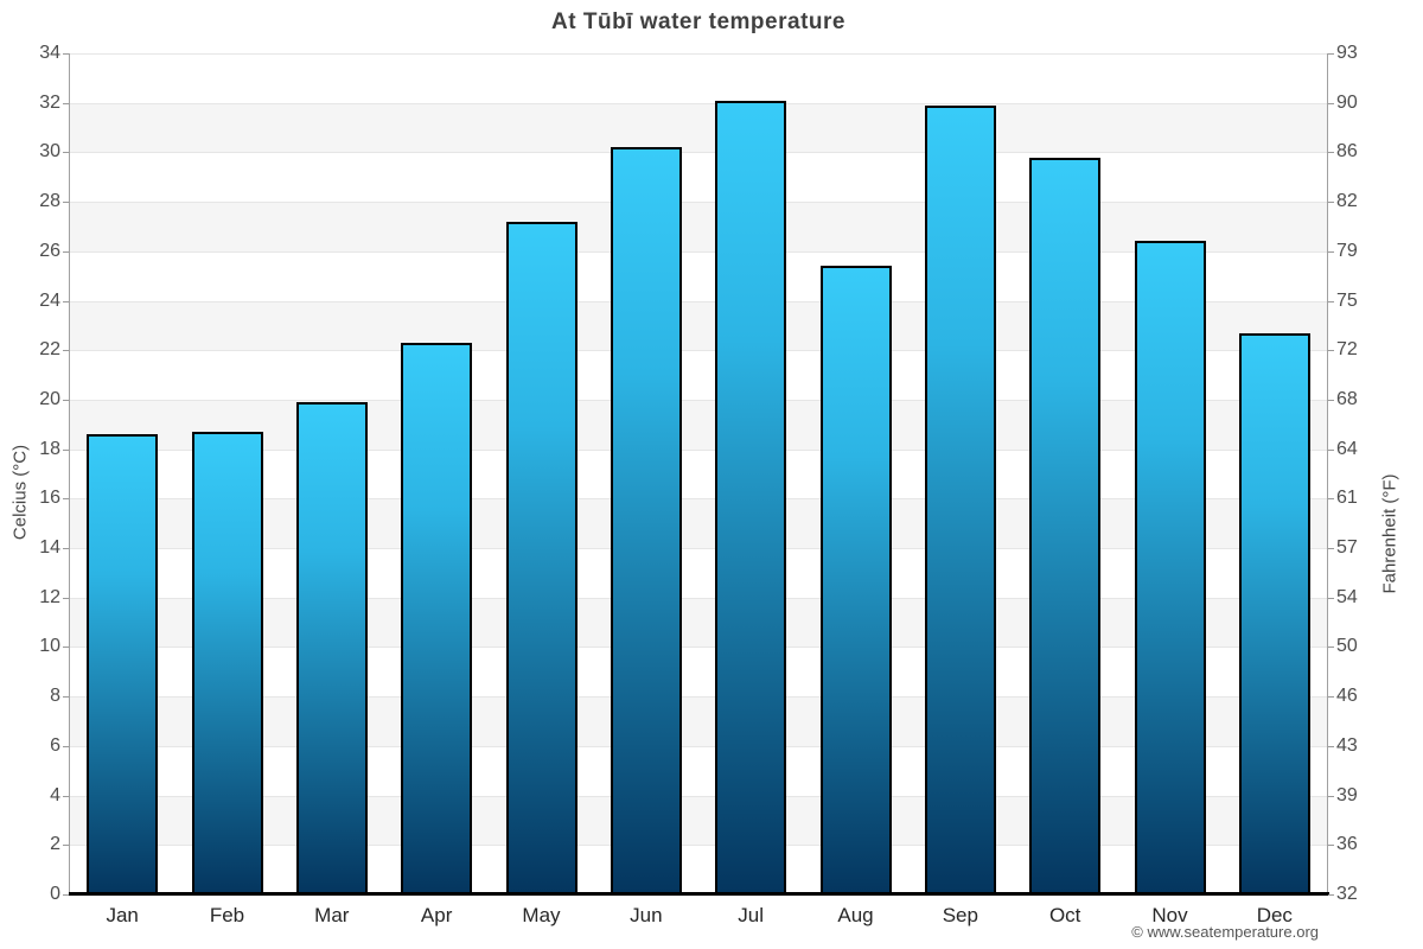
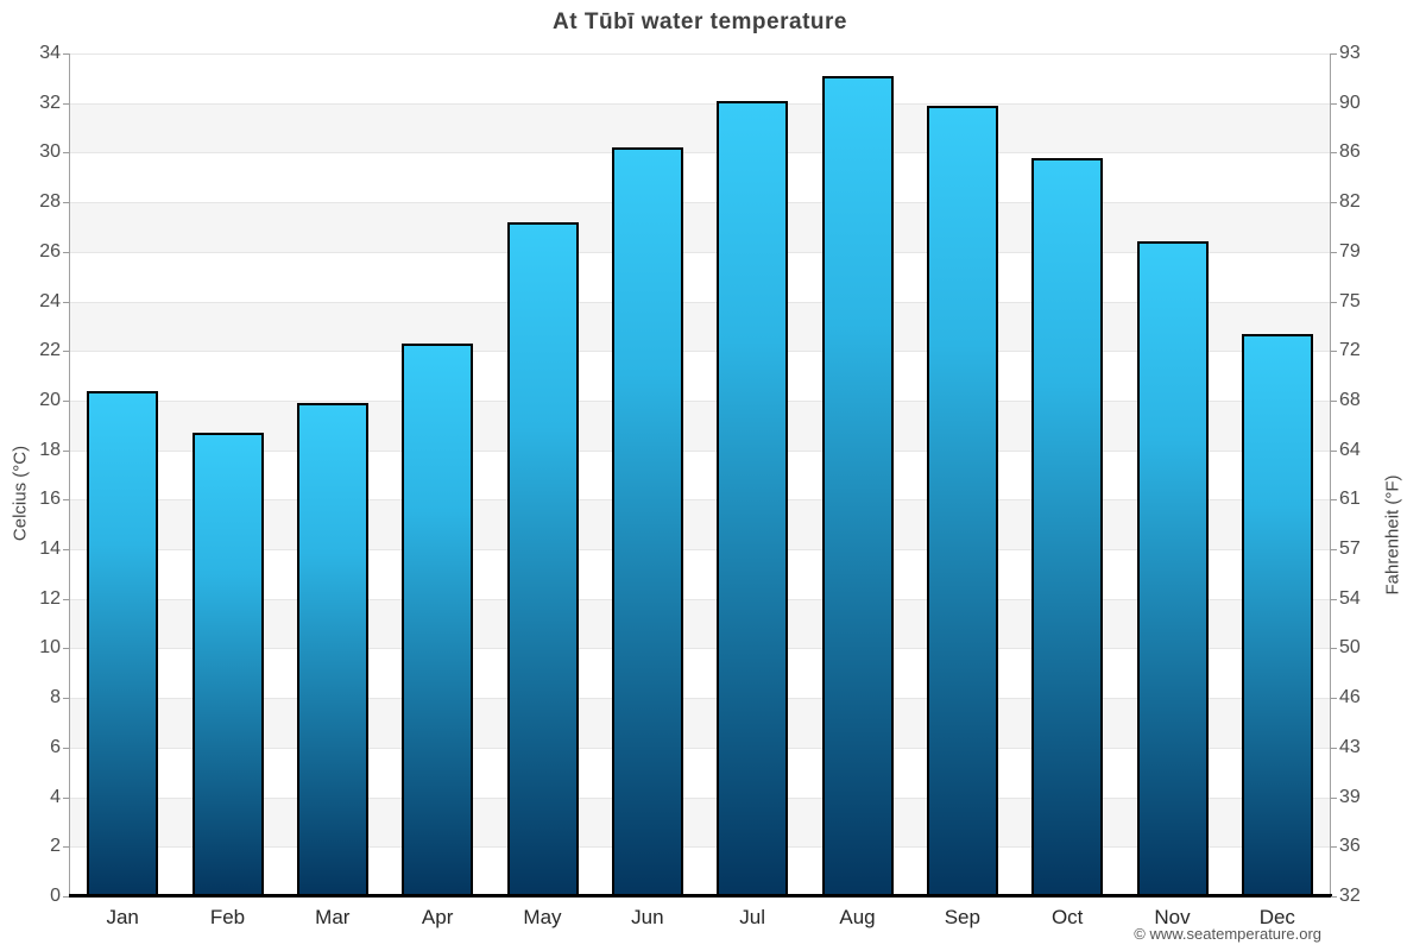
Jan: 18.6 -> 20.4
Aug: 25.4 -> 33.1
